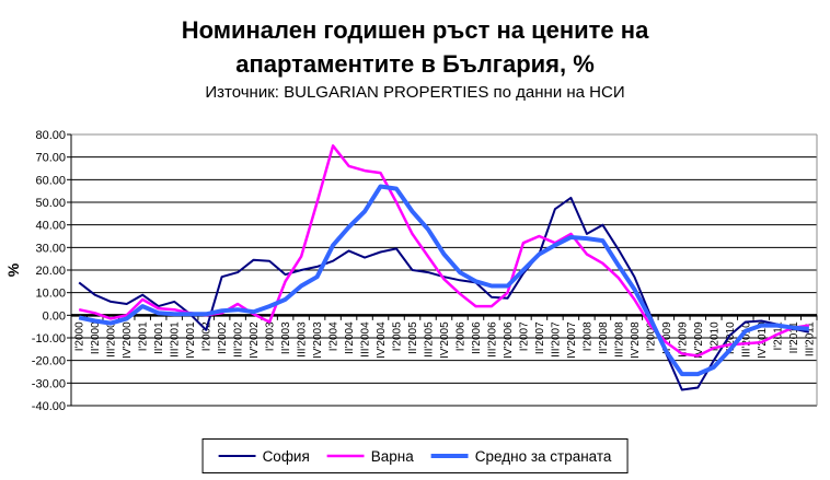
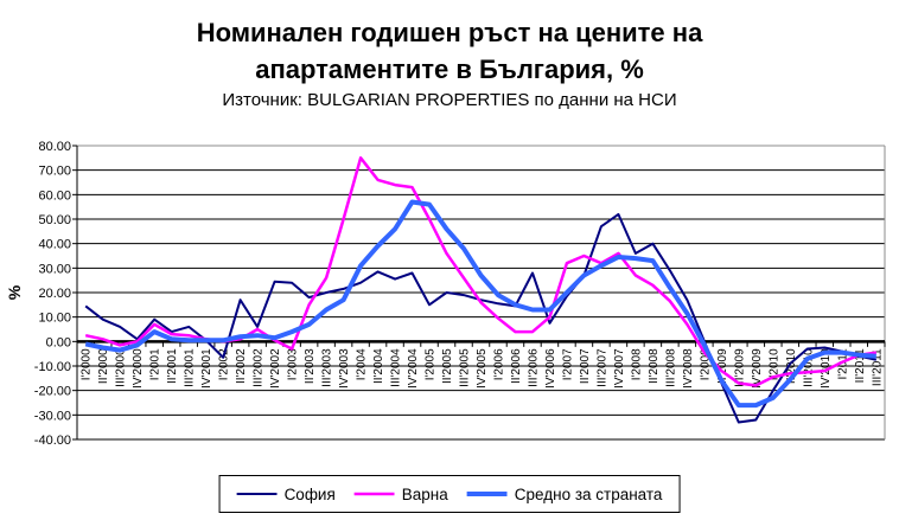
София/IV'2000: 5 -> 1
София/III'2002: 19 -> 6
София/I'2005: 30 -> 15
София/III'2006: 8 -> 28
